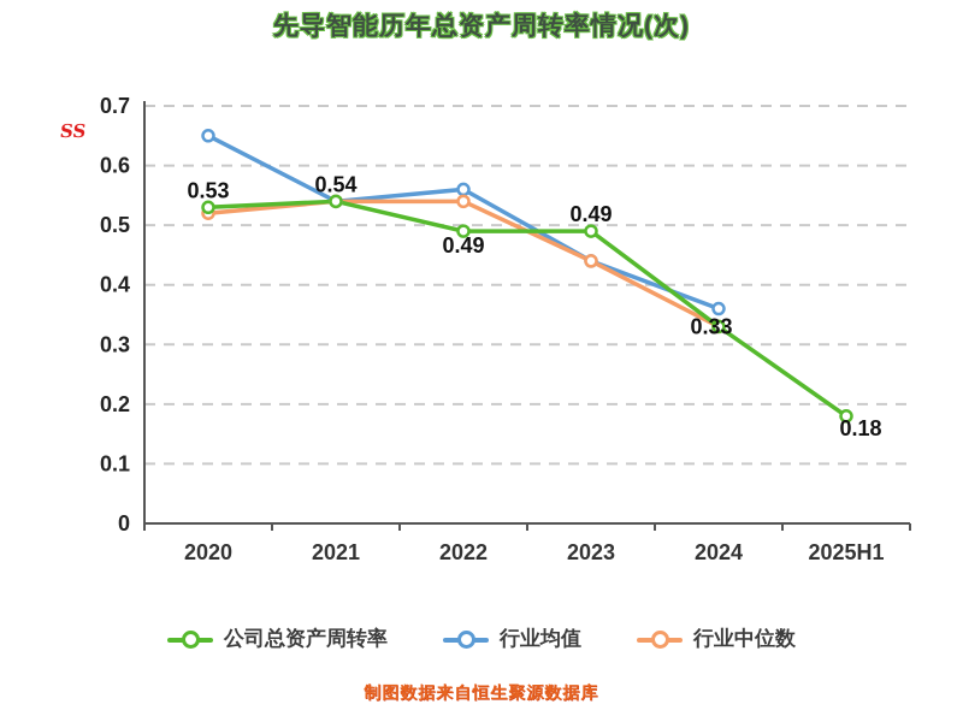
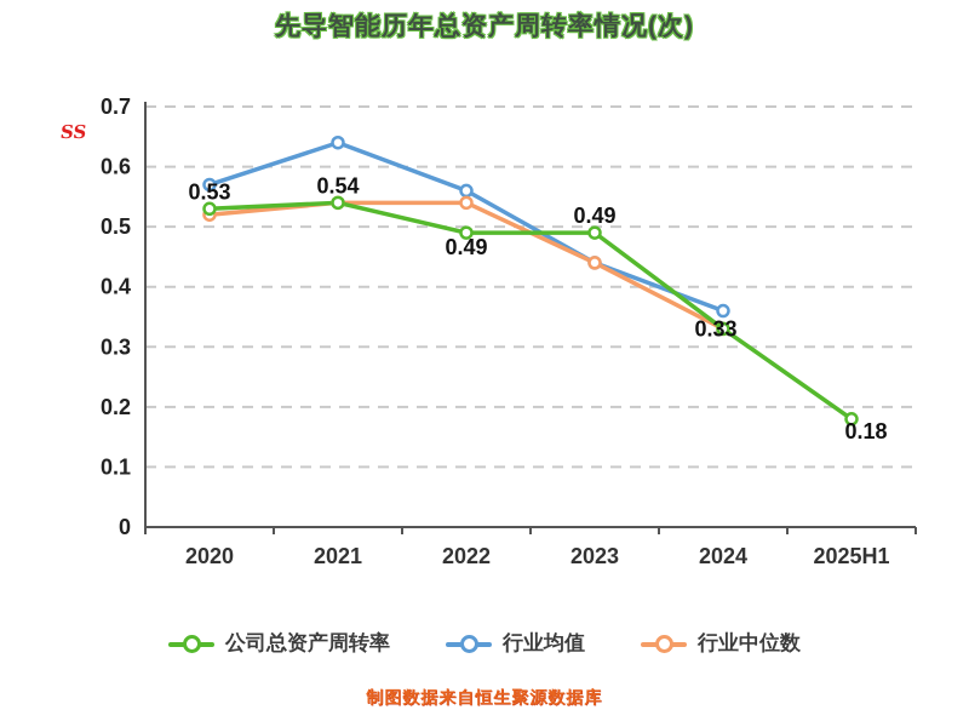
行业均值/2020: 0.65 -> 0.57
行业均值/2021: 0.54 -> 0.64
